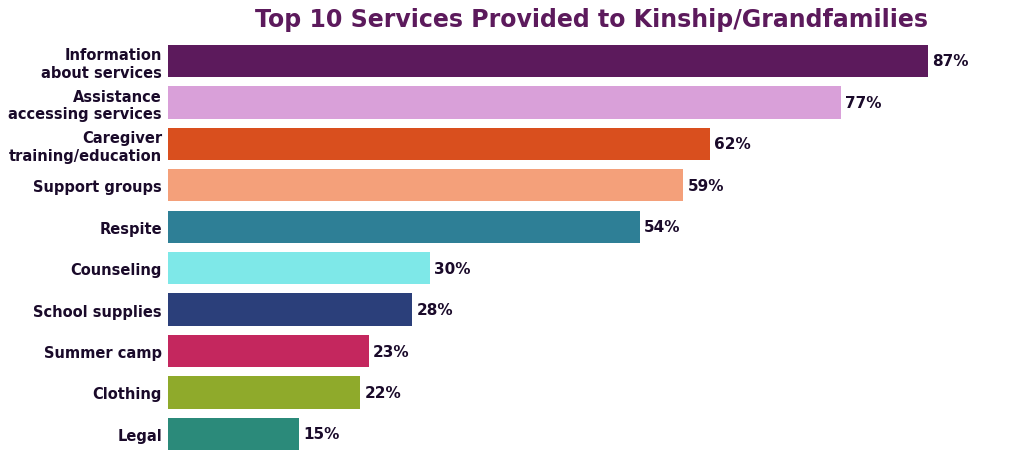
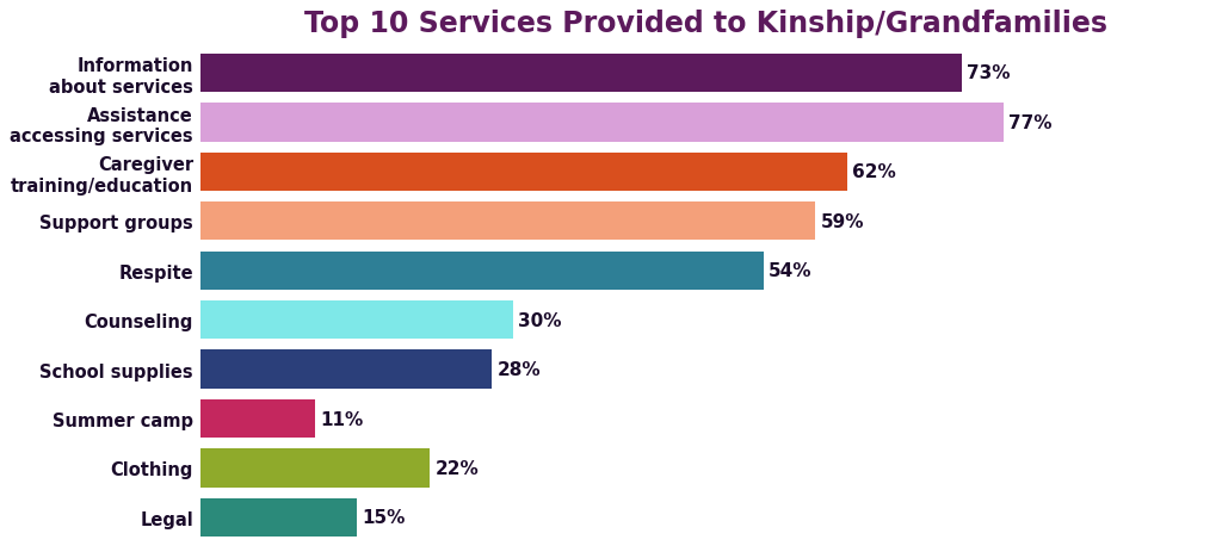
Information about services: 87% -> 73%
Summer camp: 23% -> 11%
